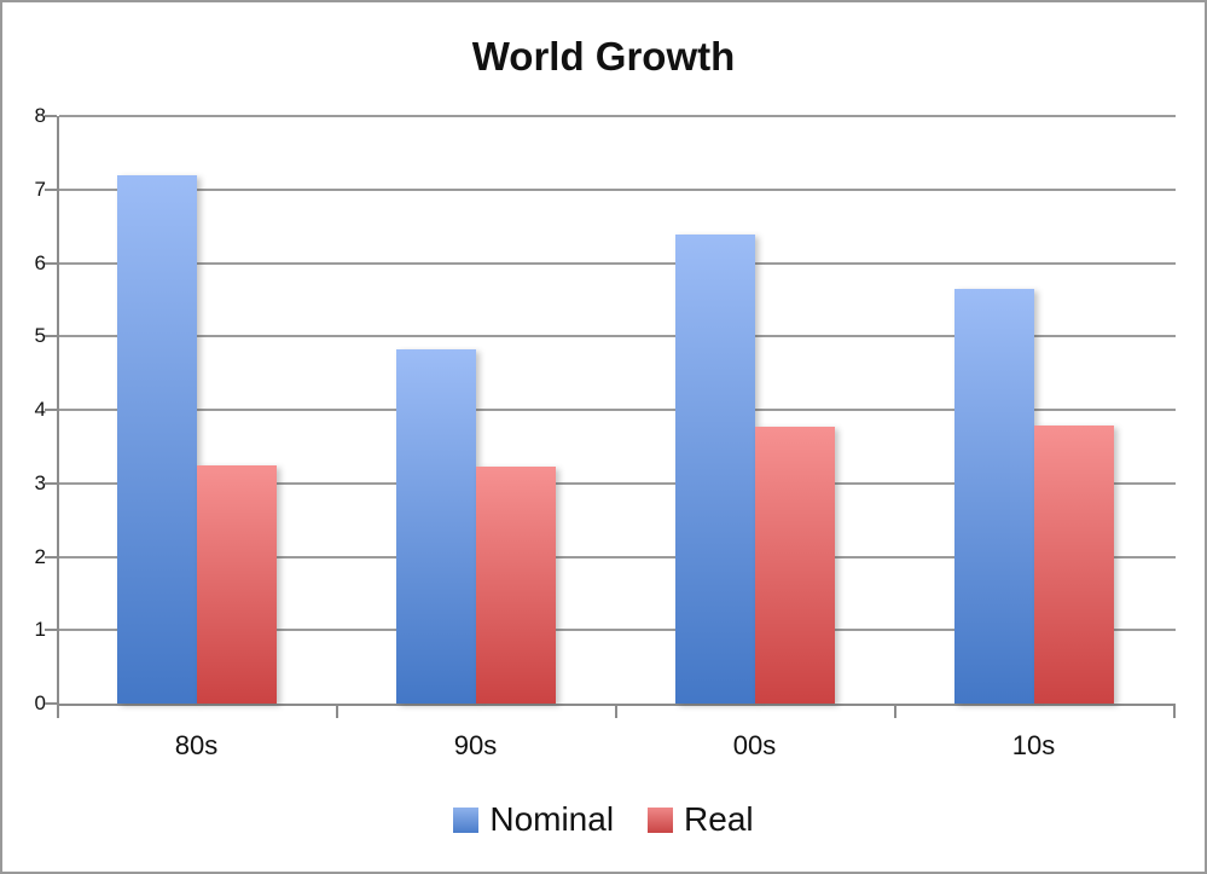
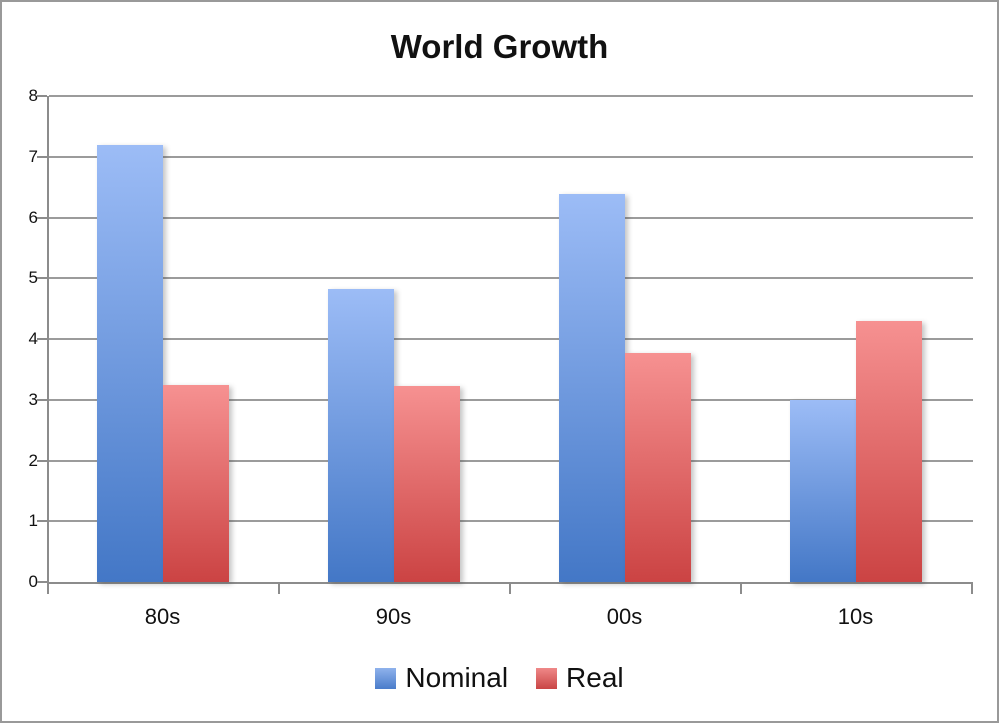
Nominal/10s: 5.7 -> 3.0
Real/10s: 3.8 -> 4.3
